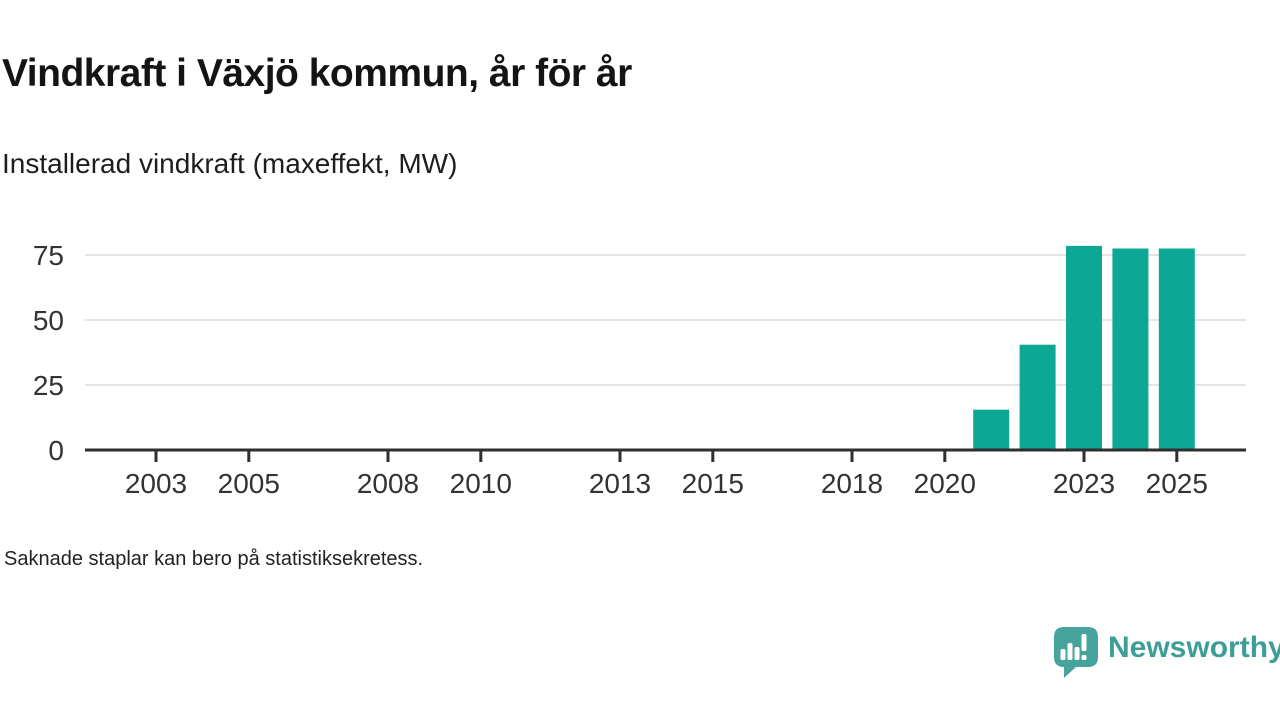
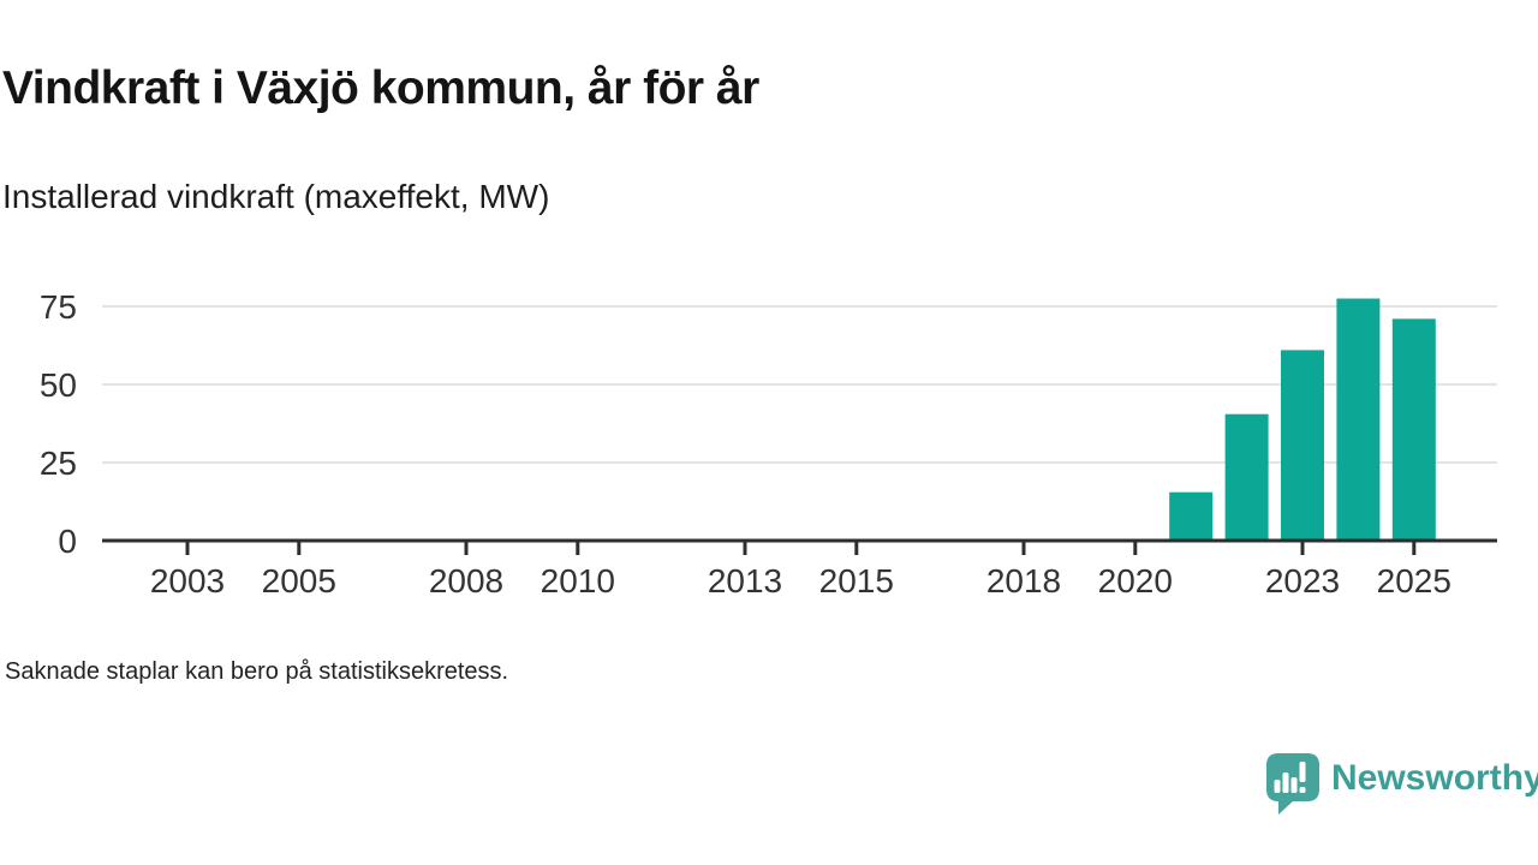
2023: 78 -> 61
2025: 78 -> 71
